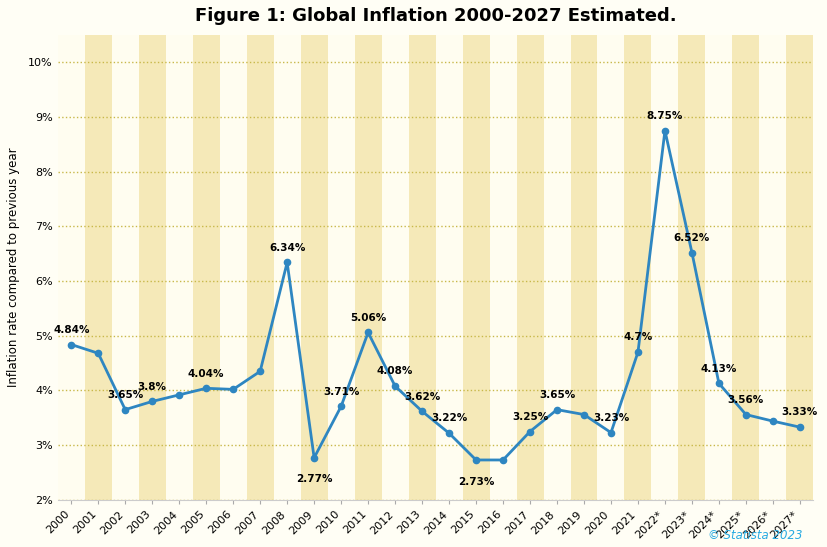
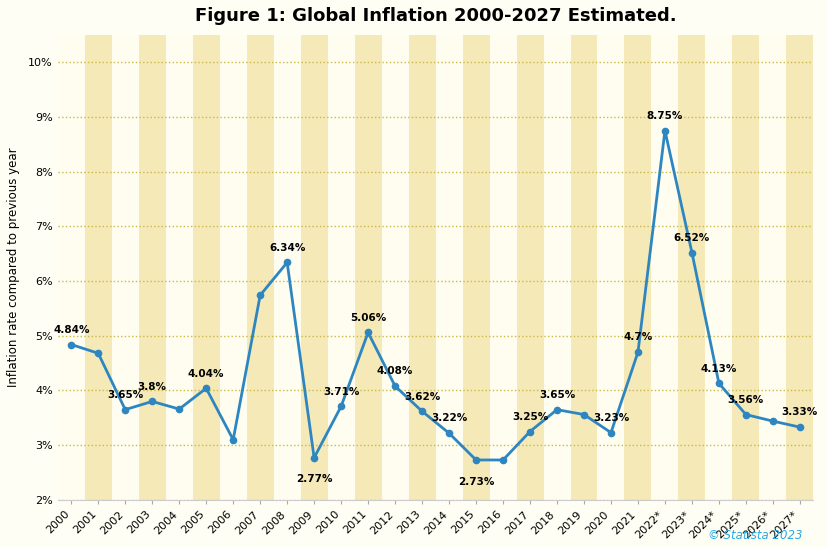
2004: 3.92% -> 3.66%
2006: 4.02% -> 3.10%
2007: 4.35% -> 5.74%
